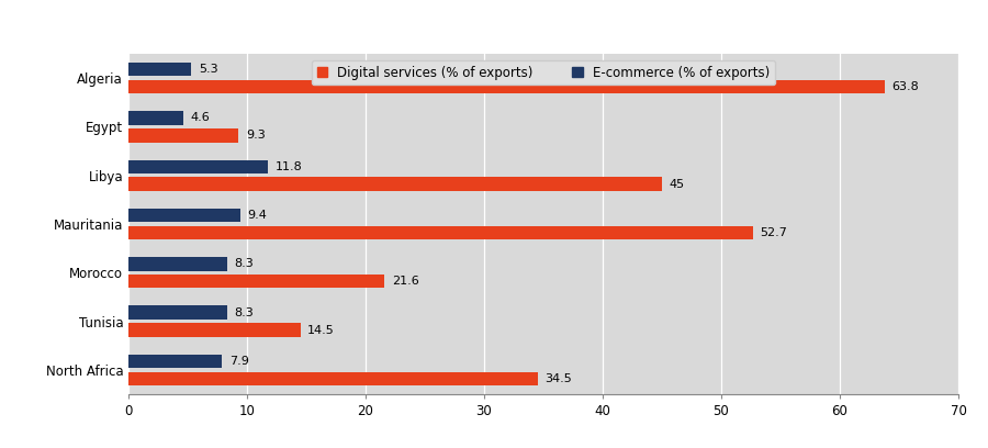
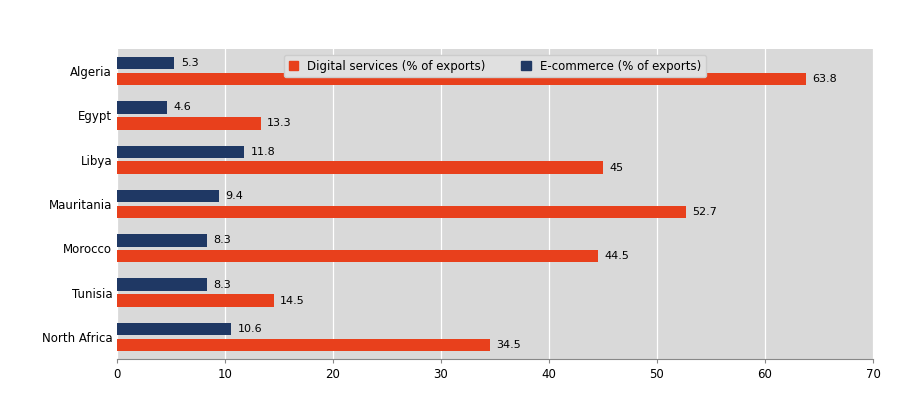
Digital services (% of exports)/Egypt: 9.3 -> 13.3
Digital services (% of exports)/Morocco: 21.6 -> 44.5
E-commerce (% of exports)/North Africa: 7.9 -> 10.6
